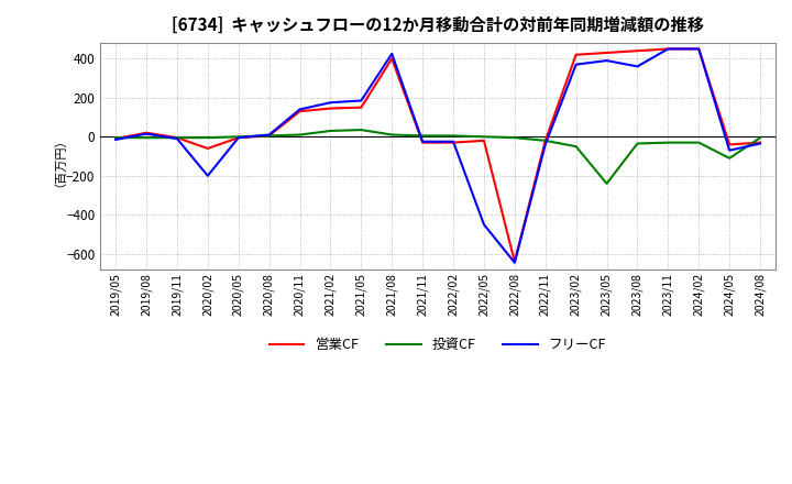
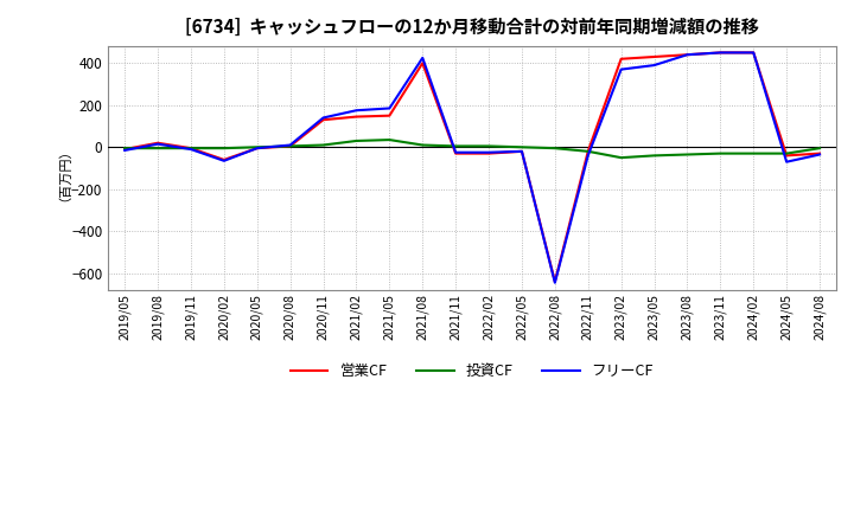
フリーCF/2020/02: -200 -> -60
フリーCF/2022/05: -450 -> -20
投資CF/2023/05: -240 -> -40
フリーCF/2023/08: 360 -> 440
投資CF/2024/05: -110 -> -30
